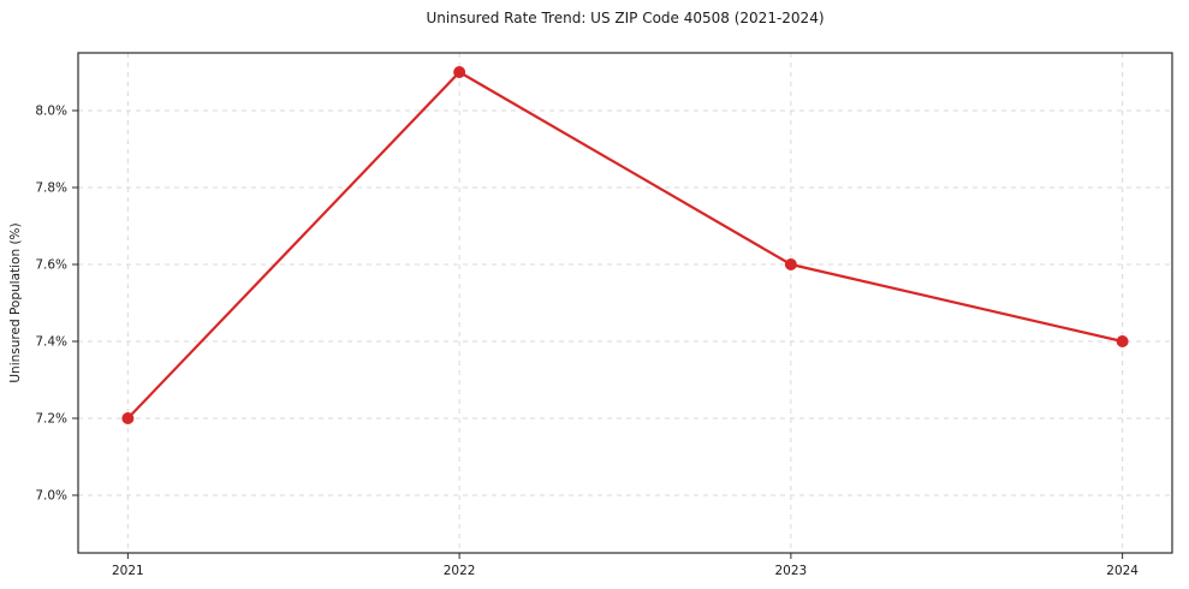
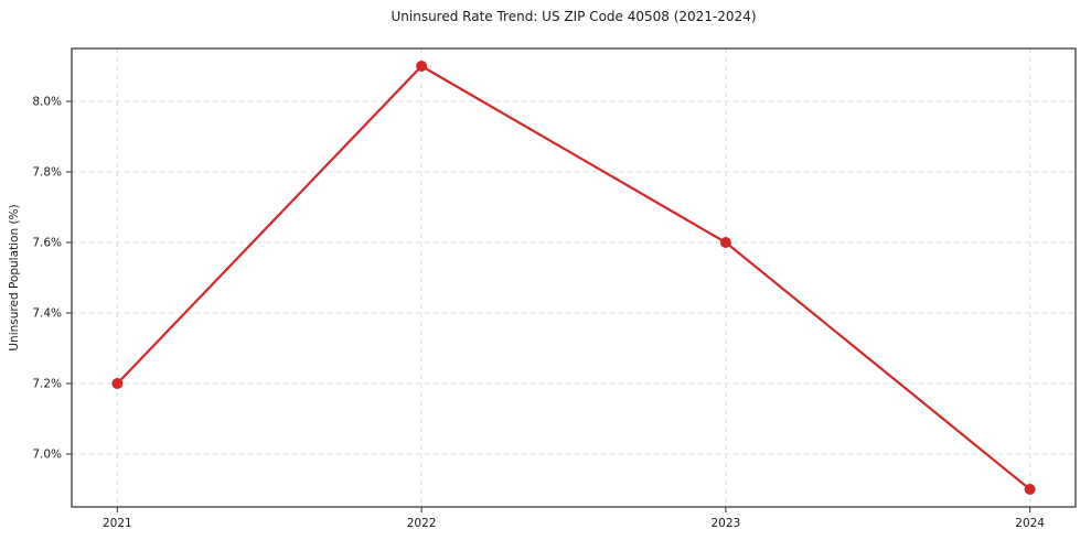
2024: 7.4% -> 6.9%
